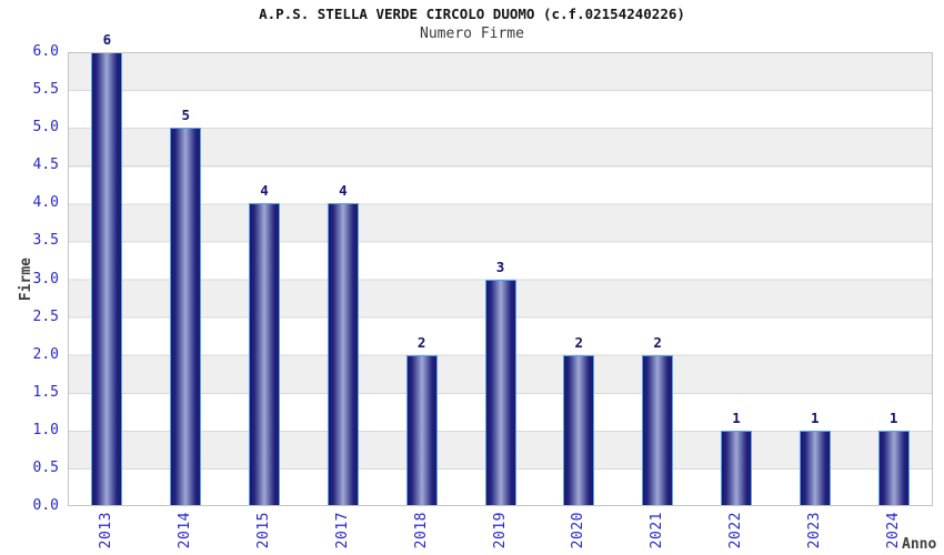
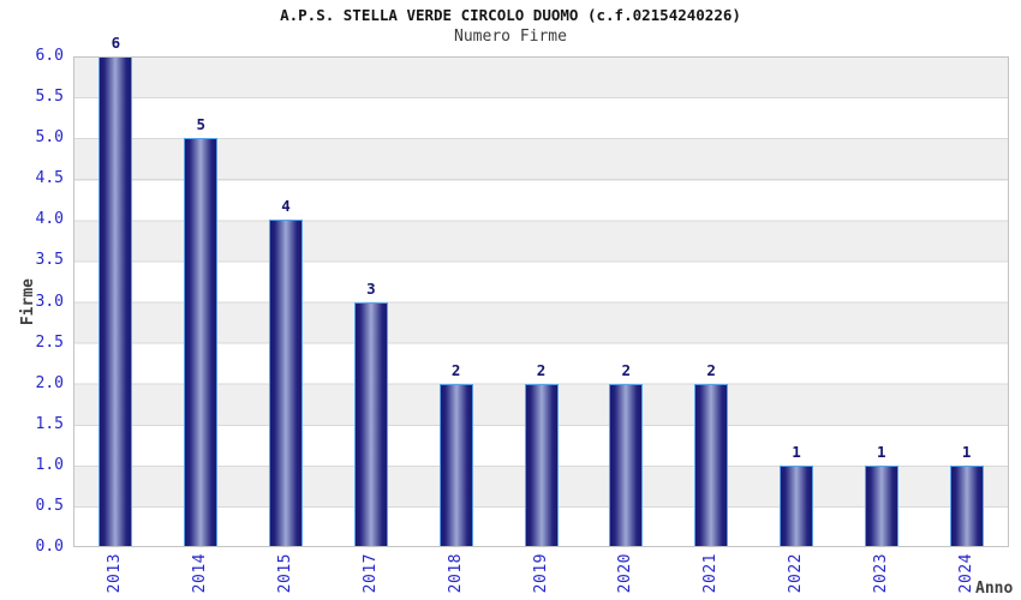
2017: 4 -> 3
2019: 3 -> 2
